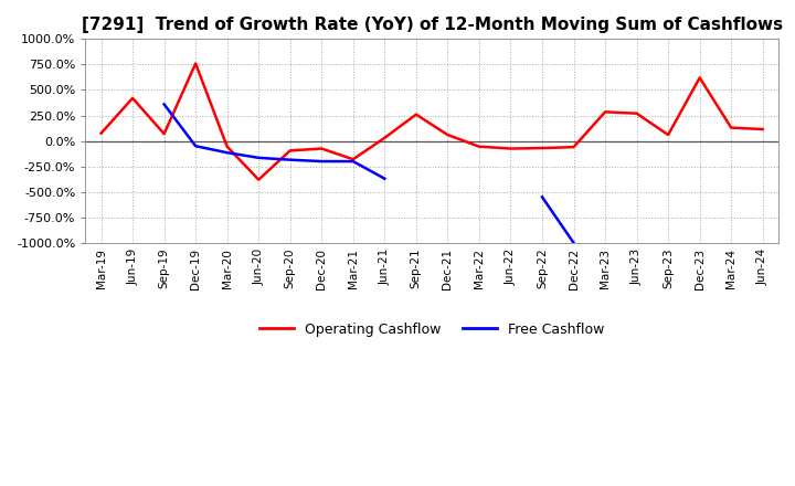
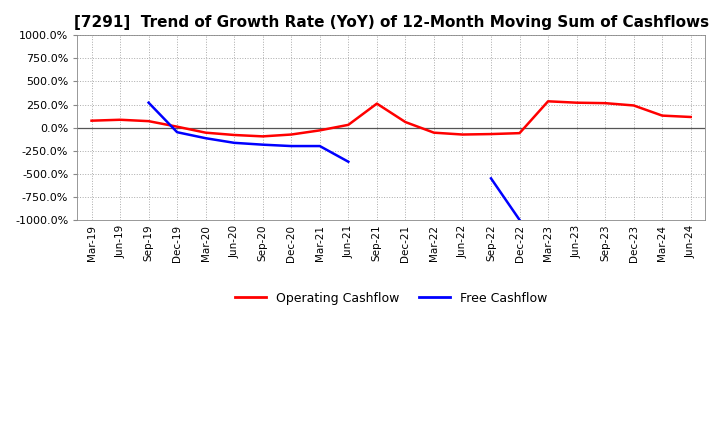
Operating Cashflow/Jun-19: 420% -> 80%
Free Cashflow/Sep-19: 360% -> 270%
Operating Cashflow/Dec-19: 760% -> 10%
Operating Cashflow/Jun-20: -380% -> -80%
Operating Cashflow/Mar-21: -180% -> -30%
Operating Cashflow/Sep-23: 60% -> 260%
Operating Cashflow/Dec-23: 620% -> 240%
